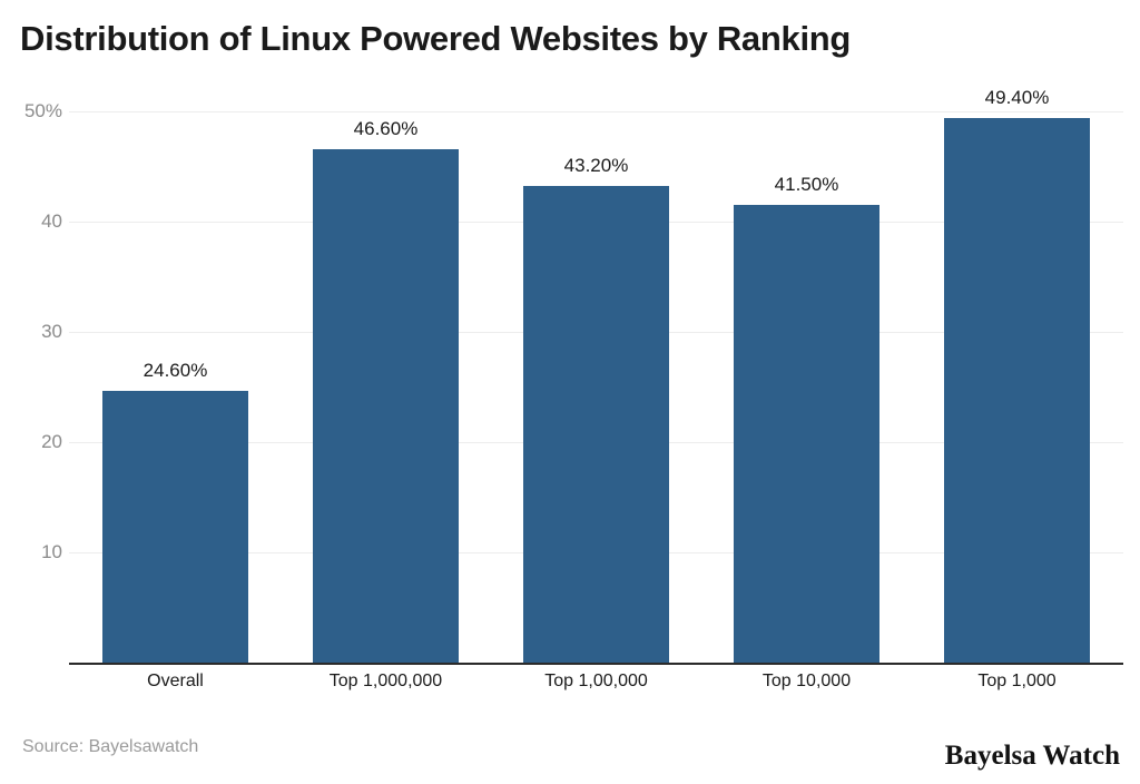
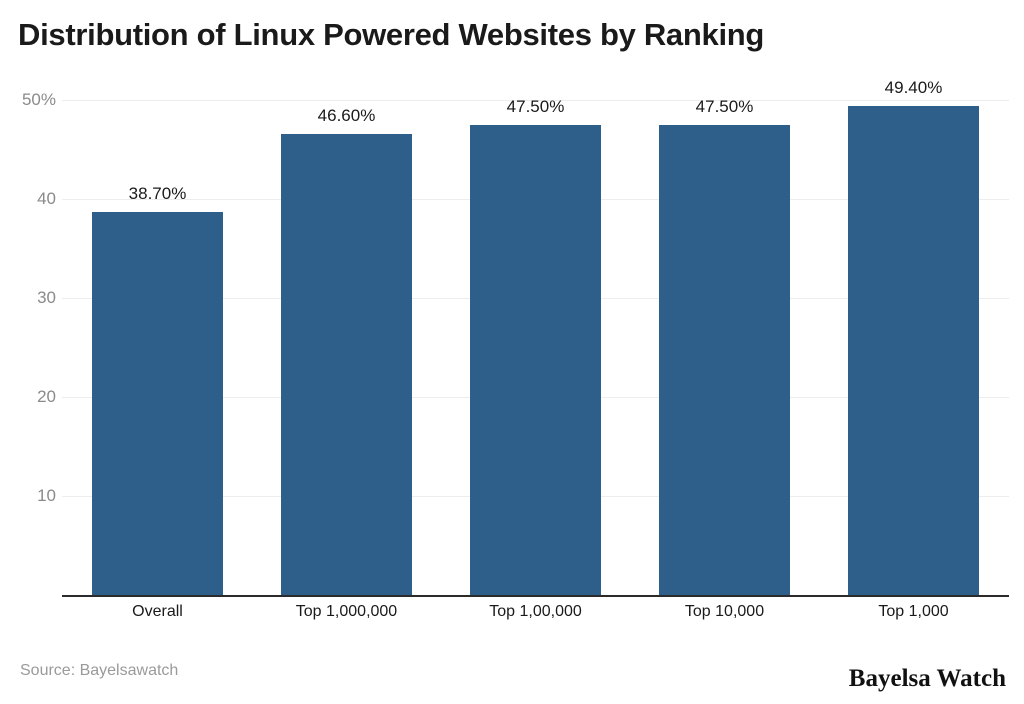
Overall: 24.60% -> 38.70%
Top 1,00,000: 43.20% -> 47.50%
Top 10,000: 41.50% -> 47.50%
